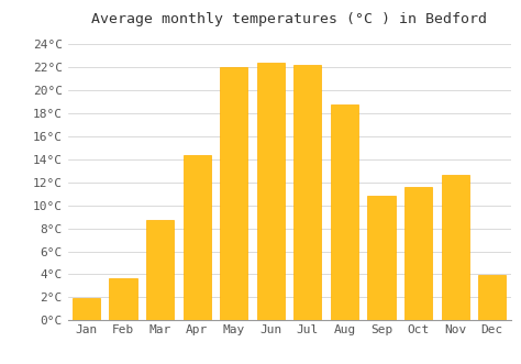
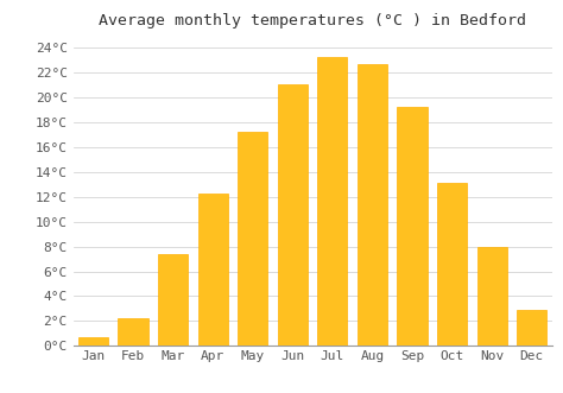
Jan: 1.9°C -> 0.7°C
Feb: 3.7°C -> 2.2°C
Mar: 8.7°C -> 7.4°C
Apr: 14.4°C -> 12.3°C
May: 22.0°C -> 17.2°C
Jun: 22.4°C -> 21.1°C
Jul: 22.2°C -> 23.3°C
Aug: 18.8°C -> 22.7°C
Sep: 10.8°C -> 19.2°C
Oct: 11.6°C -> 13.1°C
Nov: 12.6°C -> 8.0°C
Dec: 3.9°C -> 2.9°C
